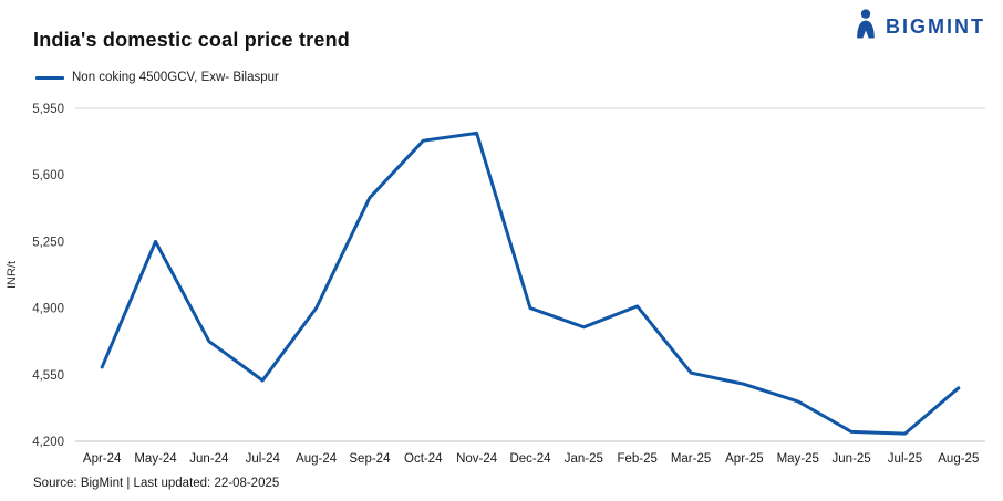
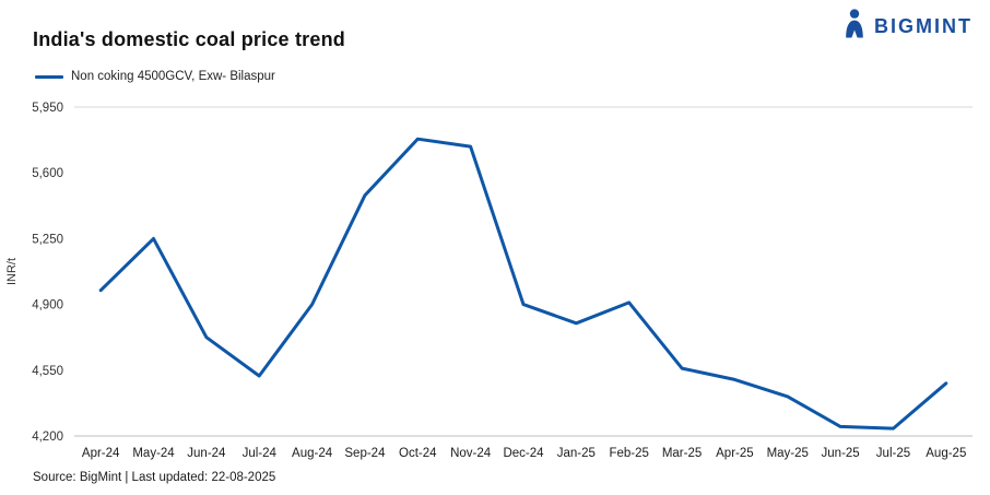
Apr-24: 4590 -> 4980
Nov-24: 5820 -> 5740
